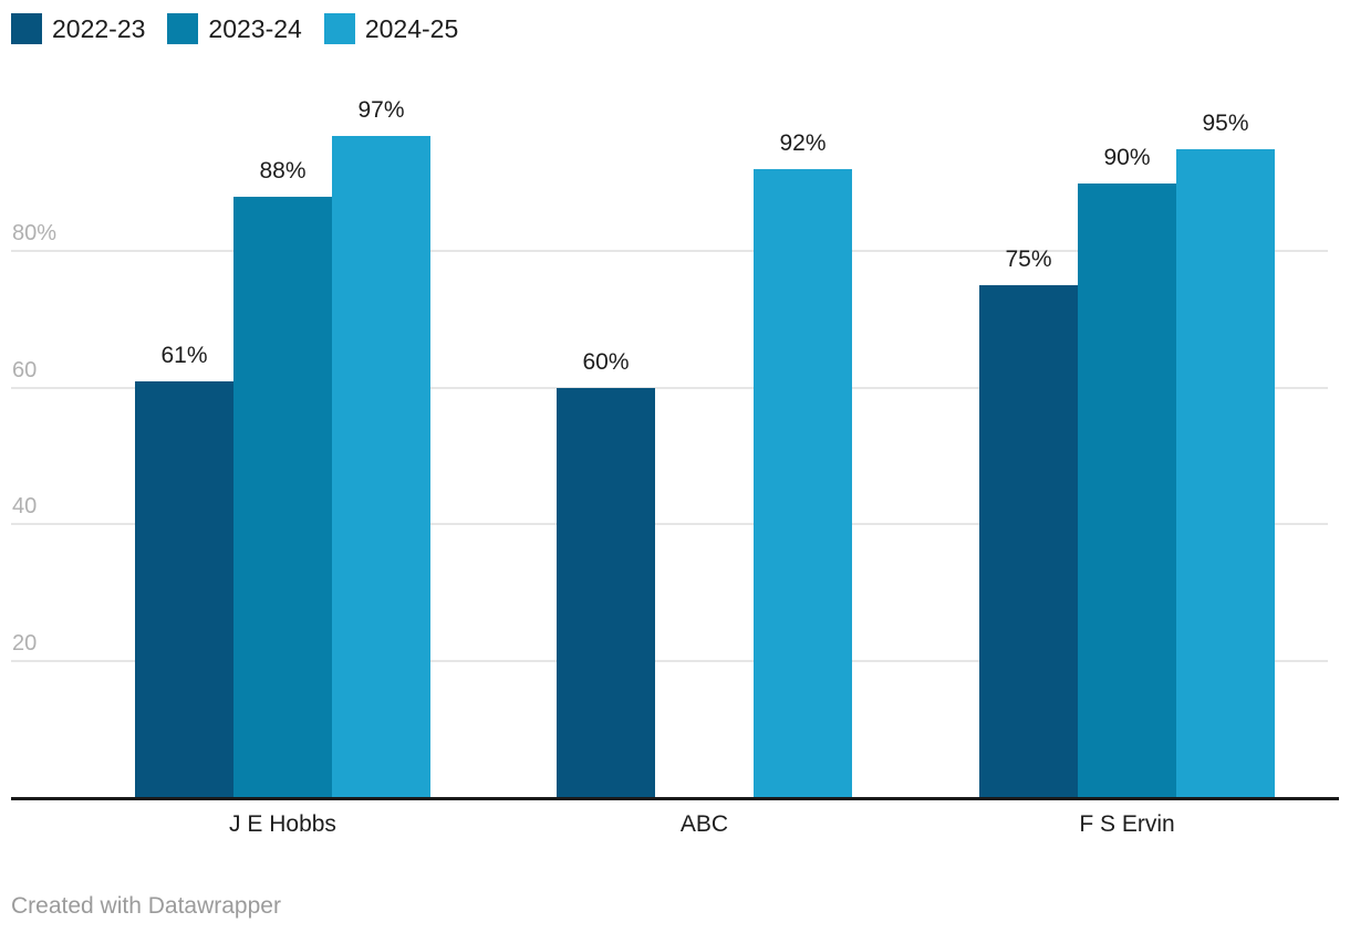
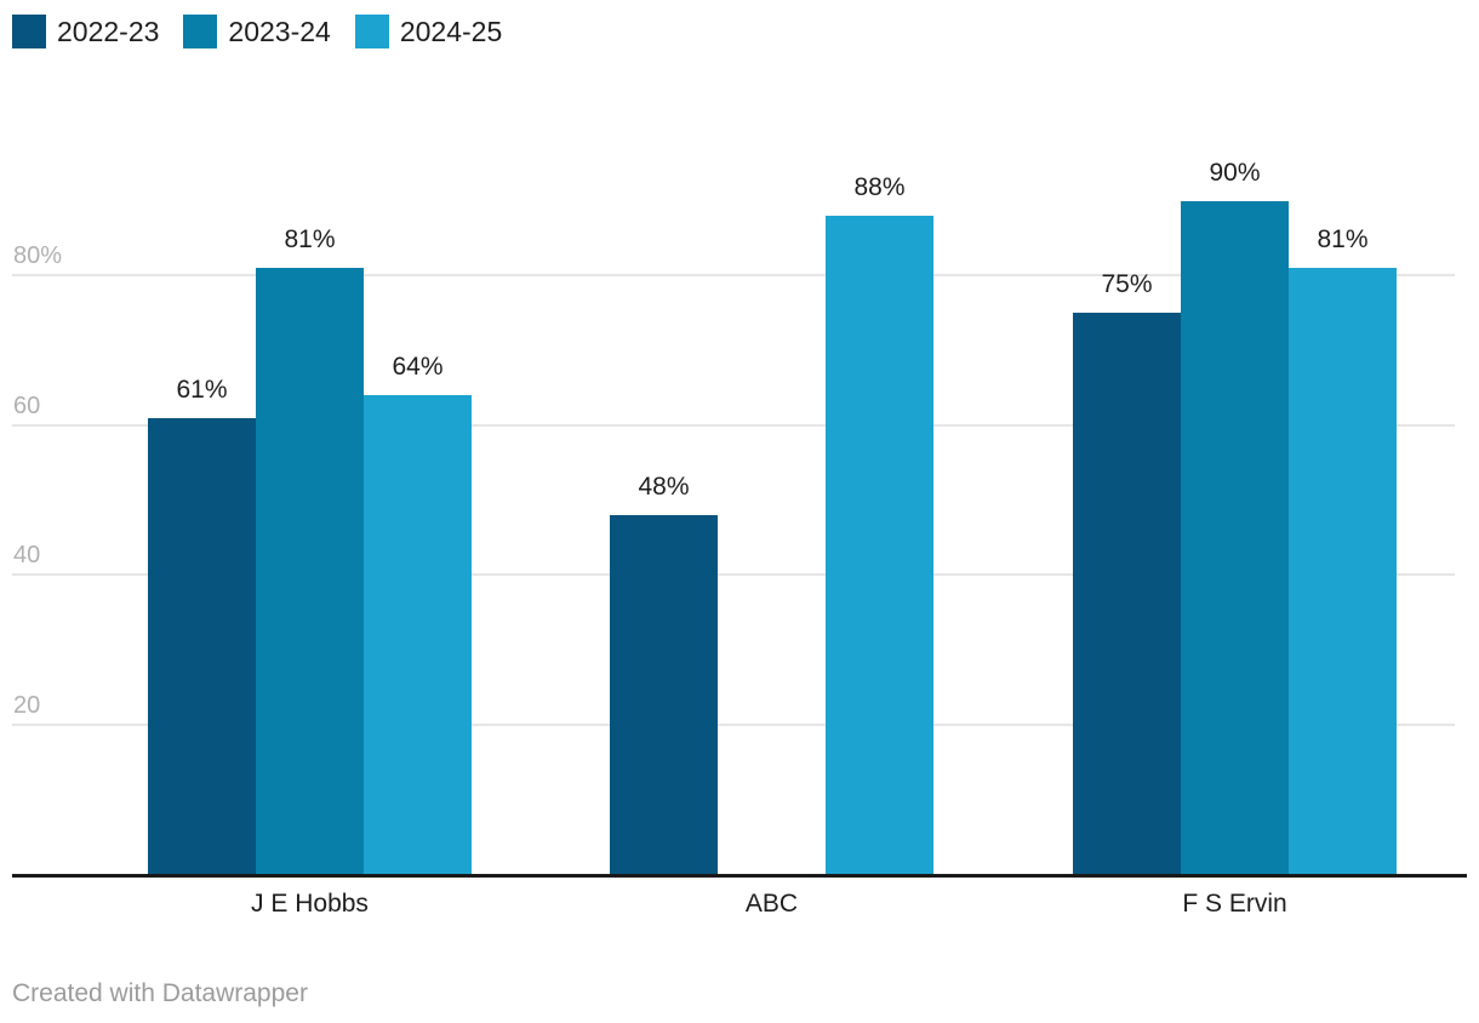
2023-24/J E Hobbs: 88% -> 81%
2024-25/J E Hobbs: 97% -> 64%
2022-23/ABC: 60% -> 48%
2024-25/ABC: 92% -> 88%
2024-25/F S Ervin: 95% -> 81%
